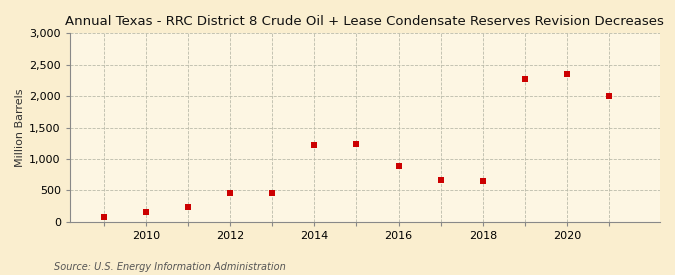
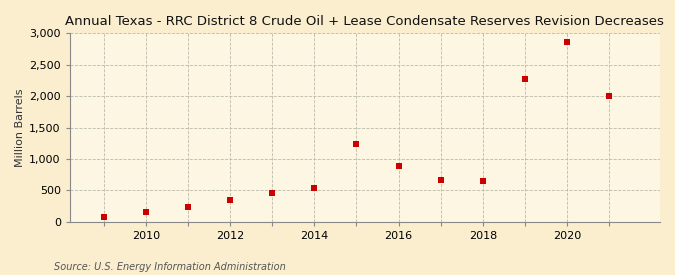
2012: 460 -> 350
2014: 1,220 -> 540
2020: 2,360 -> 2,860
